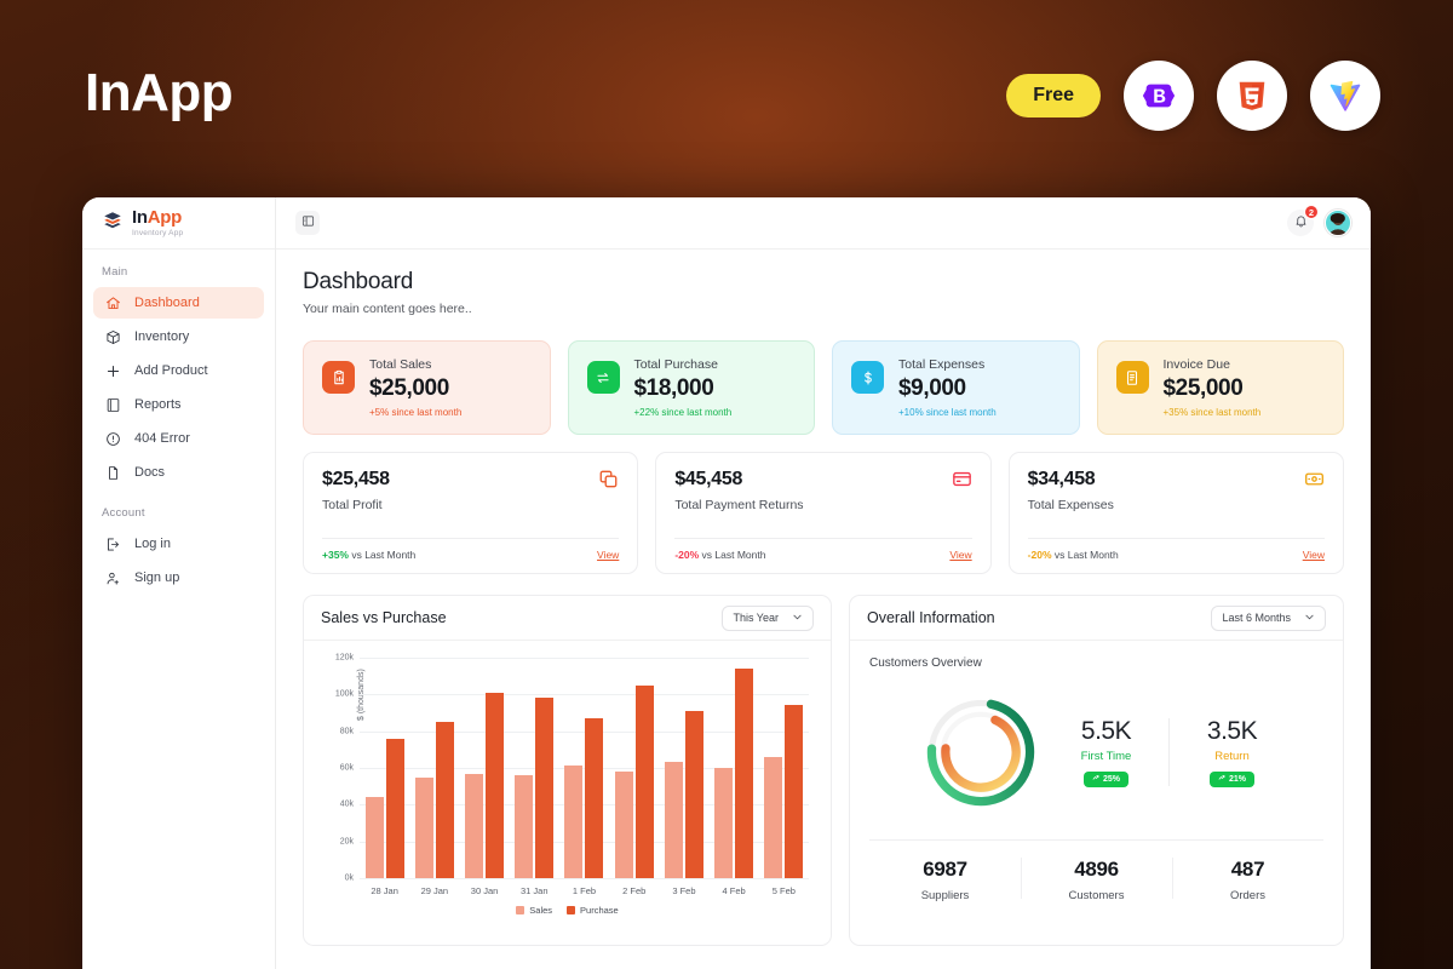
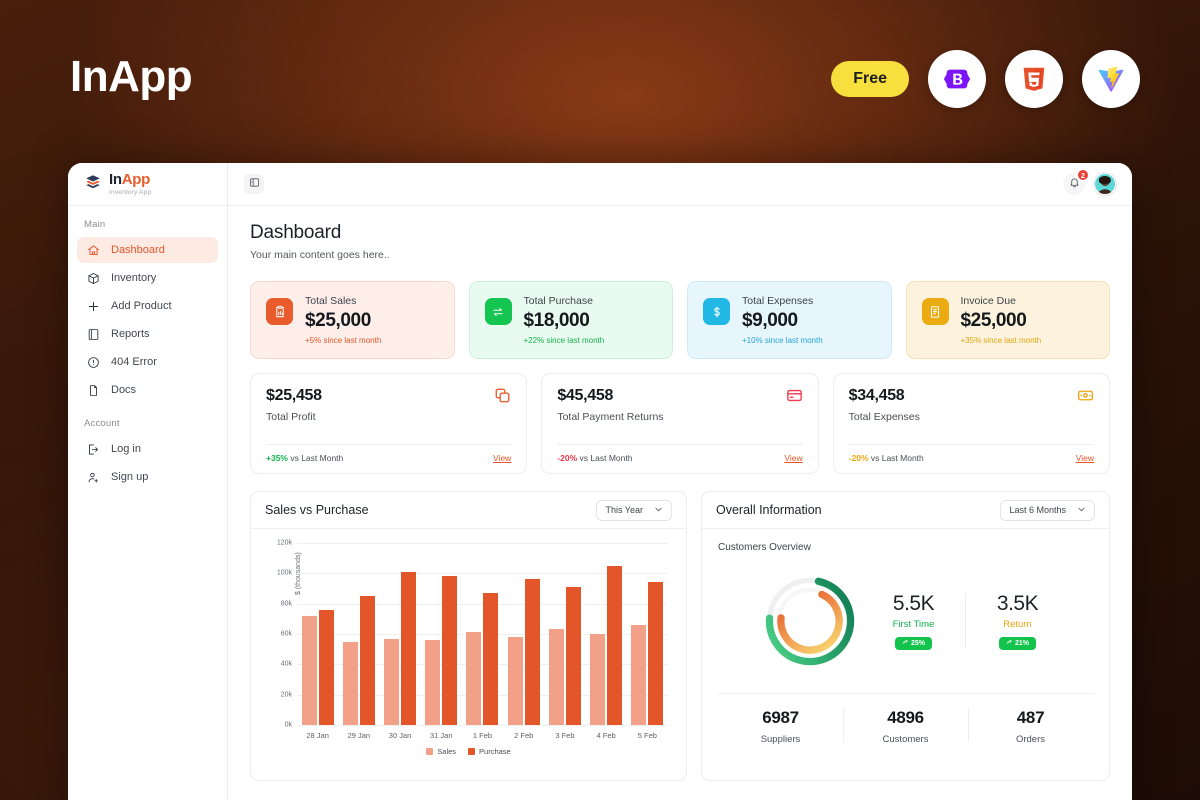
Sales/28 Jan: 44k -> 72k
Purchase/2 Feb: 105k -> 96k
Purchase/4 Feb: 114k -> 105k
